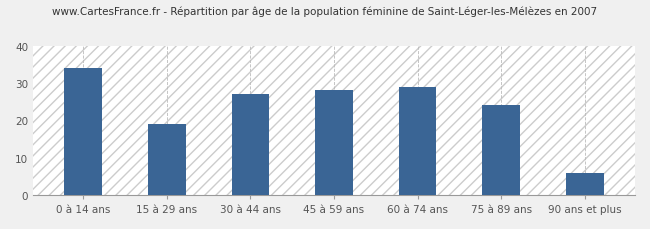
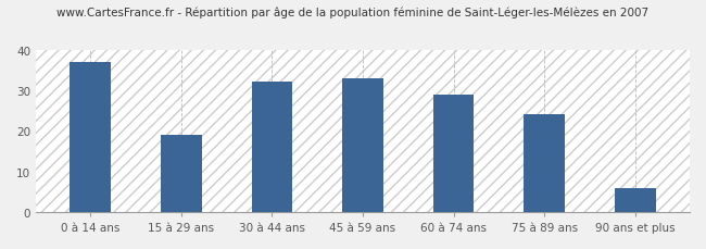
0 à 14 ans: 34 -> 37
30 à 44 ans: 27 -> 32
45 à 59 ans: 28 -> 33
